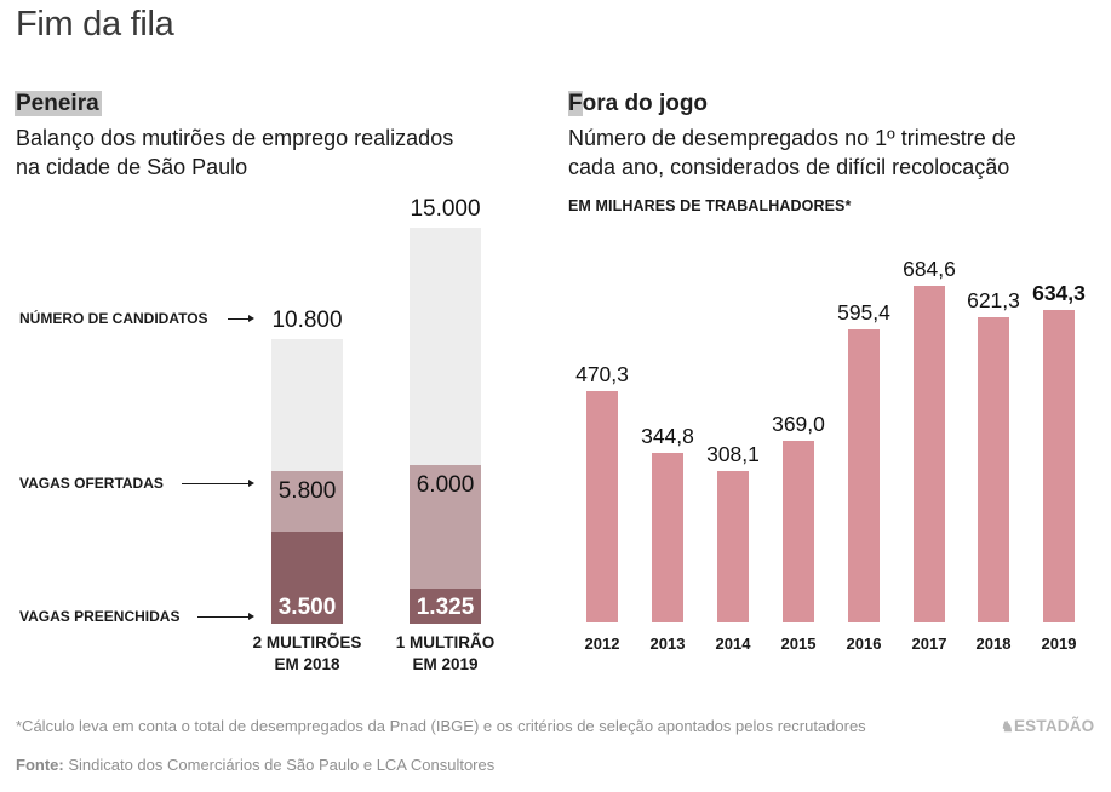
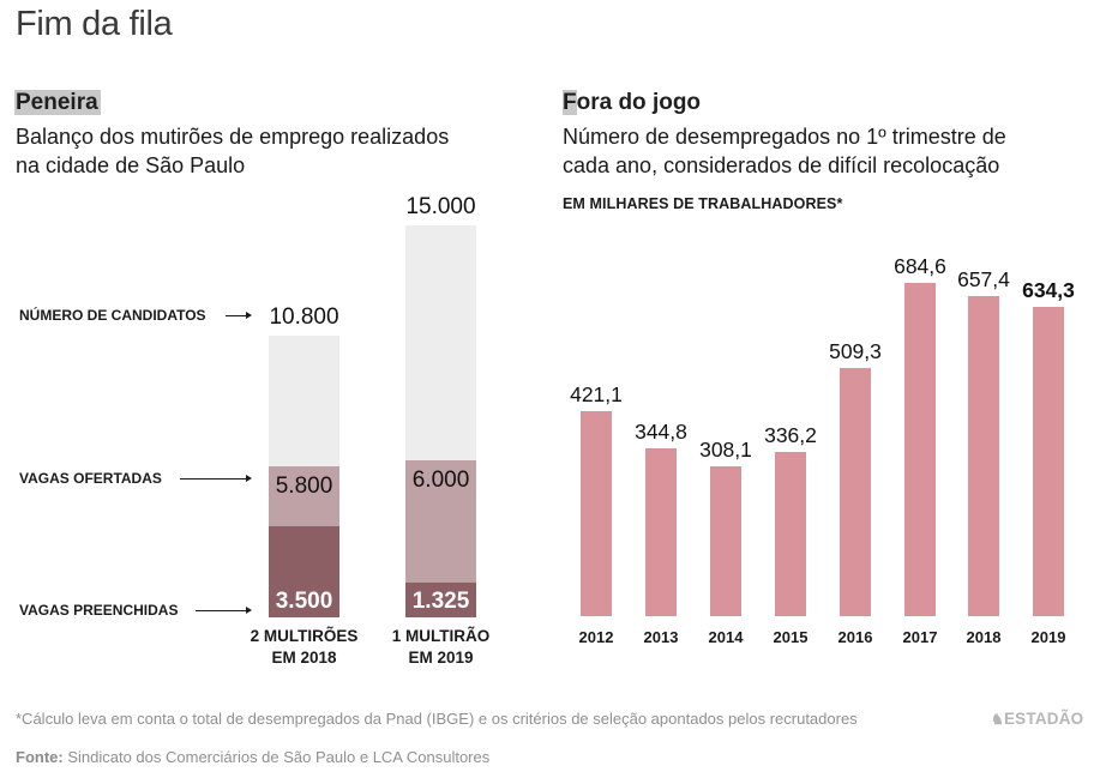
Fora do jogo/2012: 470,3 -> 421,1
Fora do jogo/2015: 369,0 -> 336,2
Fora do jogo/2016: 595,4 -> 509,3
Fora do jogo/2018: 621,3 -> 657,4
